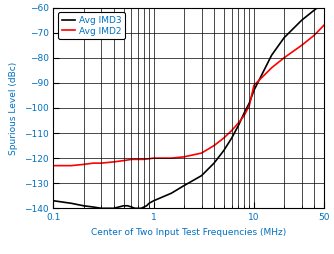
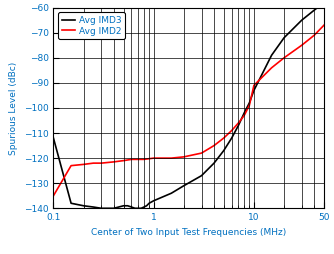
Avg IMD3/0.1: -137.0 -> -112.0
Avg IMD2/0.1: -123.0 -> -135.0
